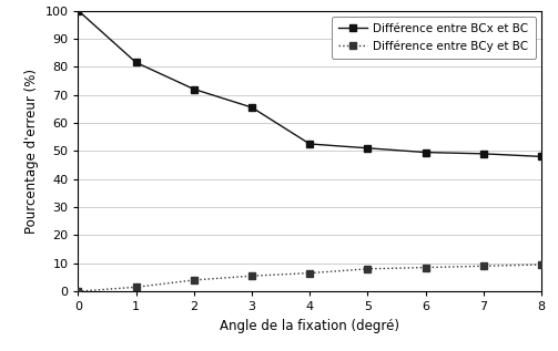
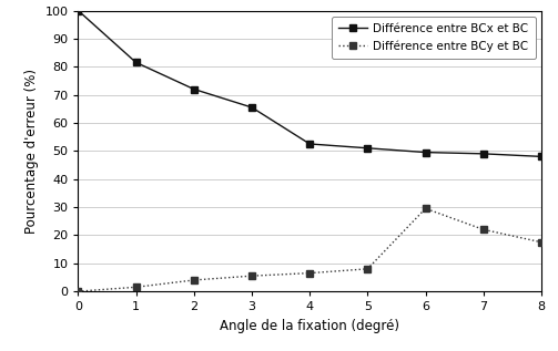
Différence entre BCy et BC/6: 8.5 -> 29.5
Différence entre BCy et BC/7: 9.0 -> 22.0
Différence entre BCy et BC/8: 9.5 -> 17.5
